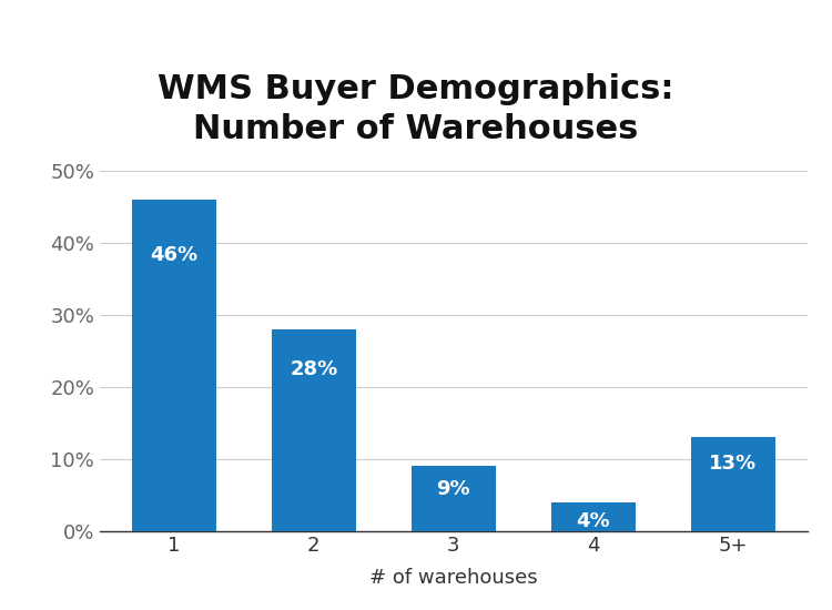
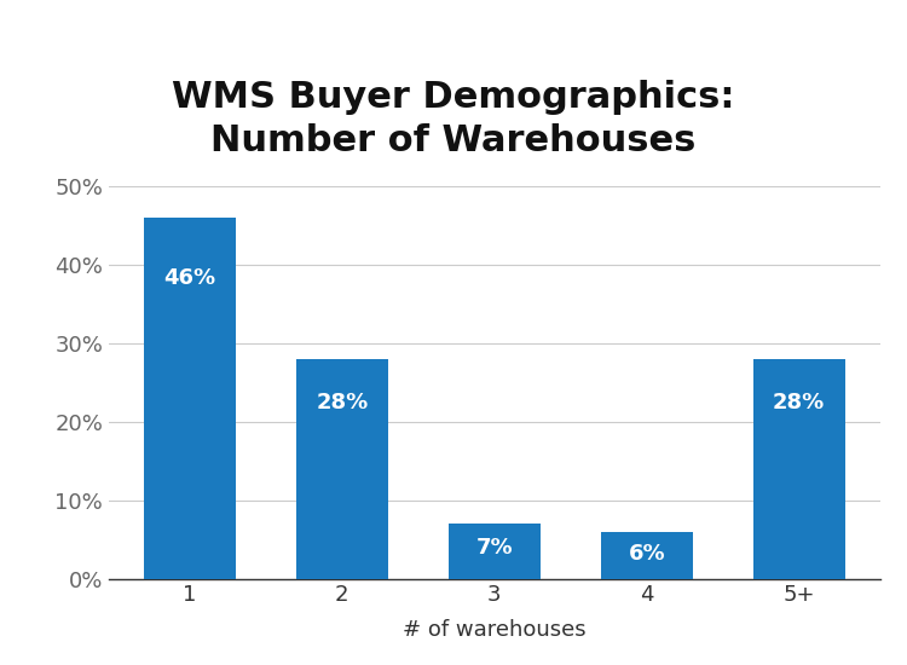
3: 9% -> 7%
4: 4% -> 6%
5+: 13% -> 28%
